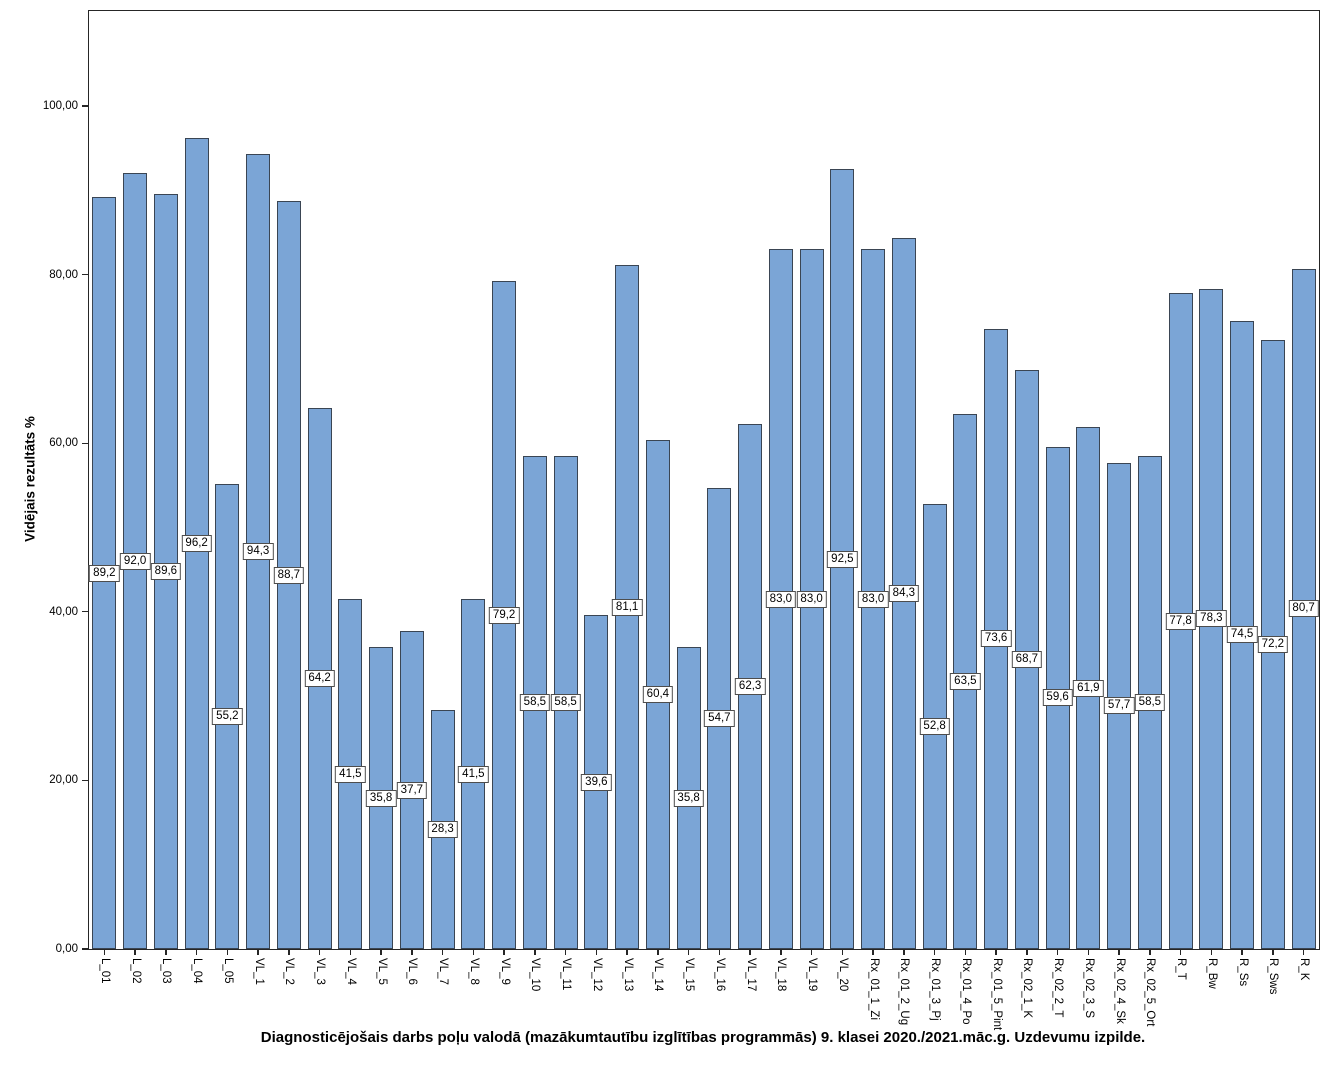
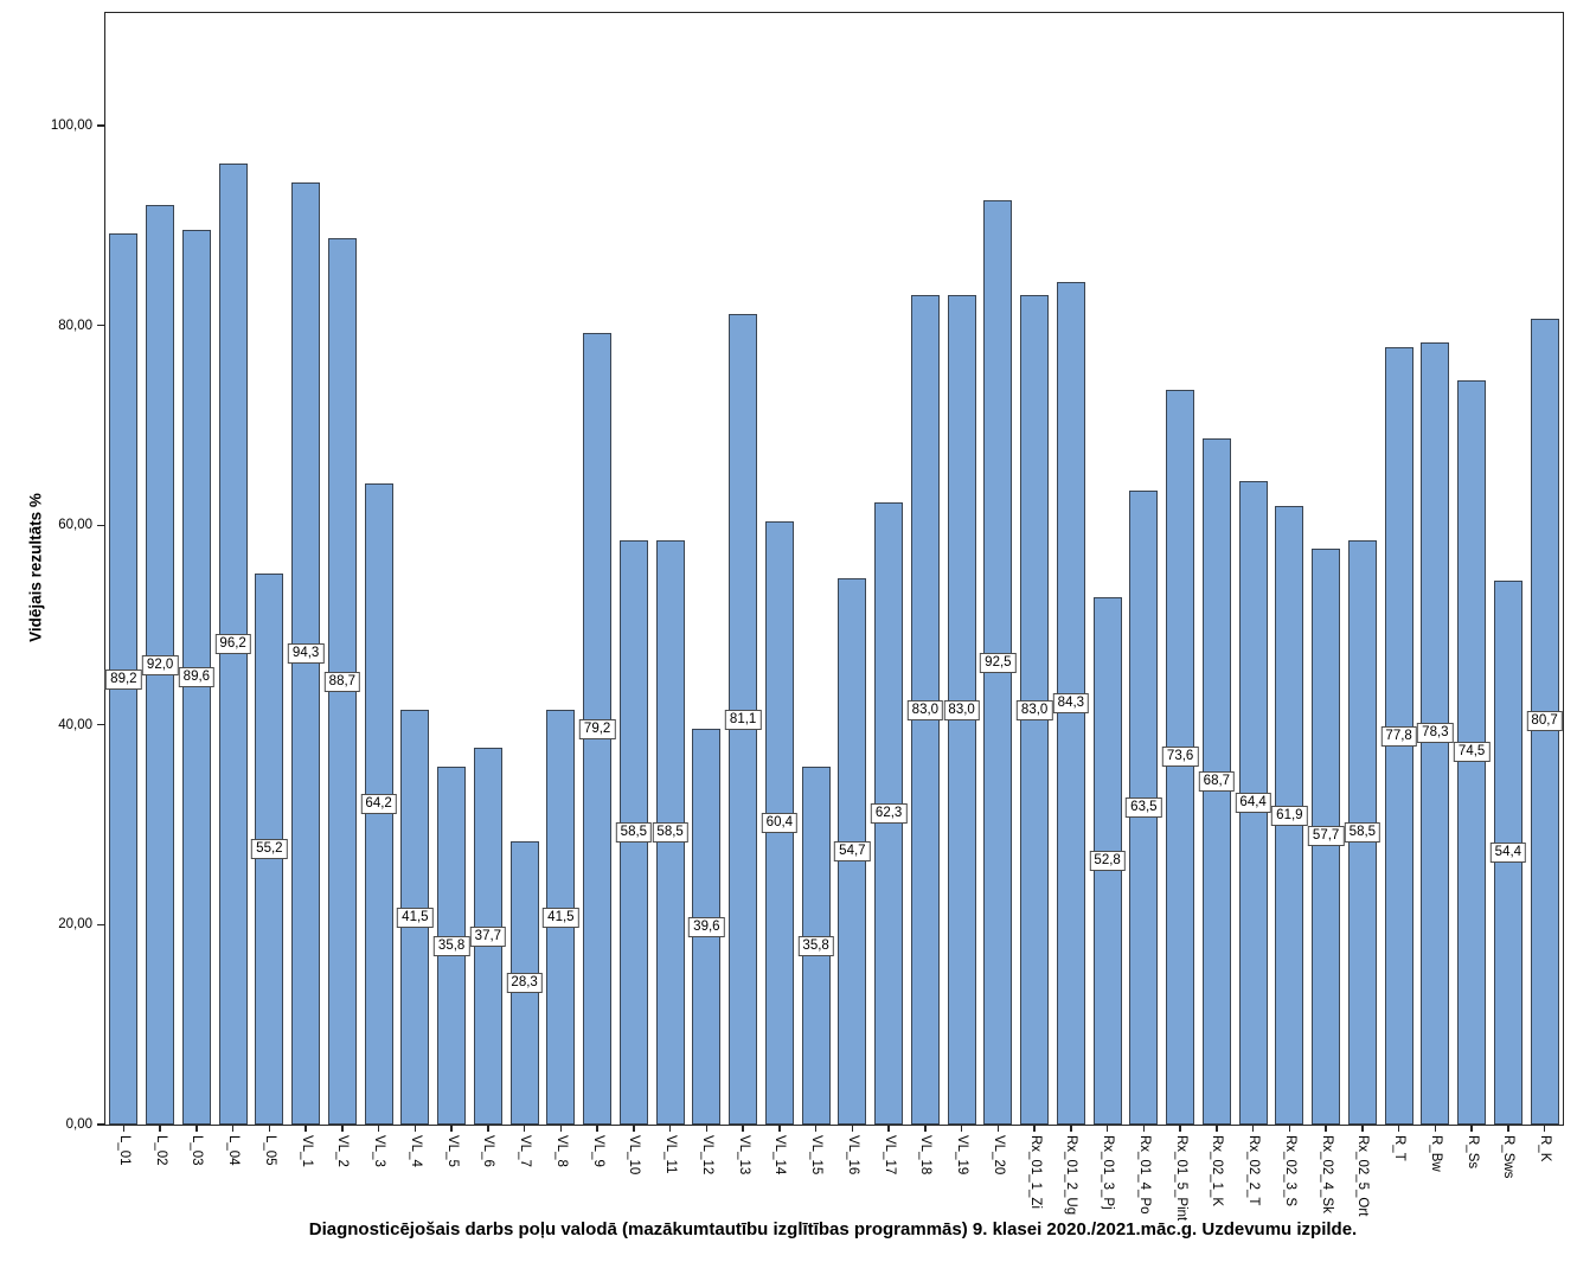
Rx_02_2_T: 59,6 -> 64,4
R_Sws: 72,2 -> 54,4
